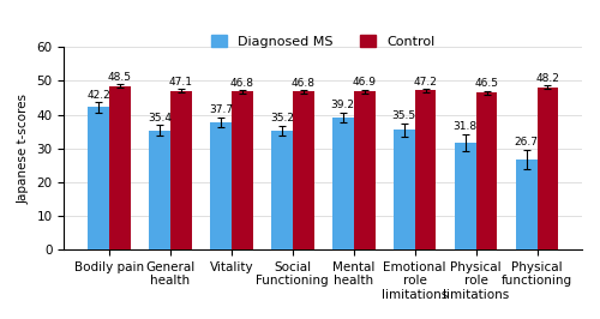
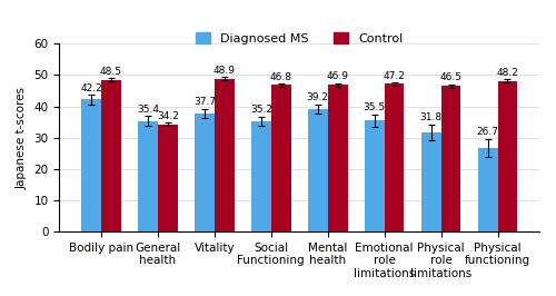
Control/General health: 47.1 -> 34.2
Control/Vitality: 46.8 -> 48.9
